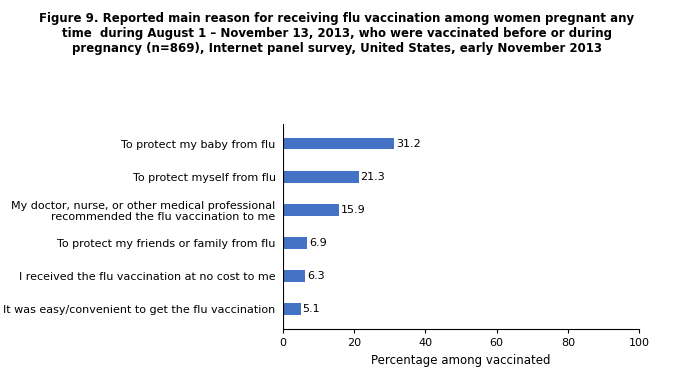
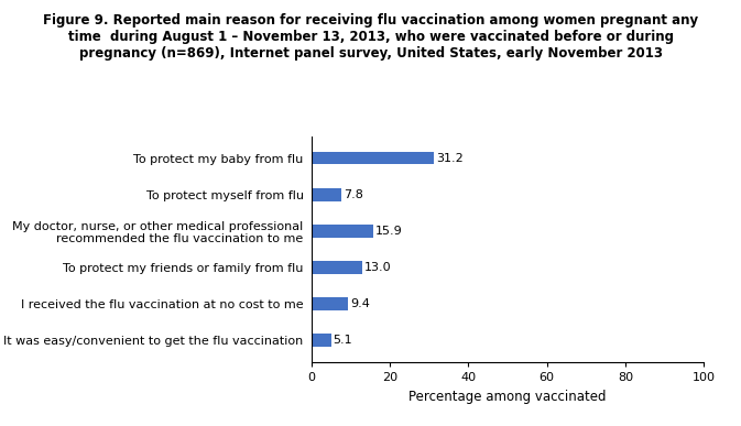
To protect myself from flu: 21.3 -> 7.8
To protect my friends or family from flu: 6.9 -> 13.0
I received the flu vaccination at no cost to me: 6.3 -> 9.4
